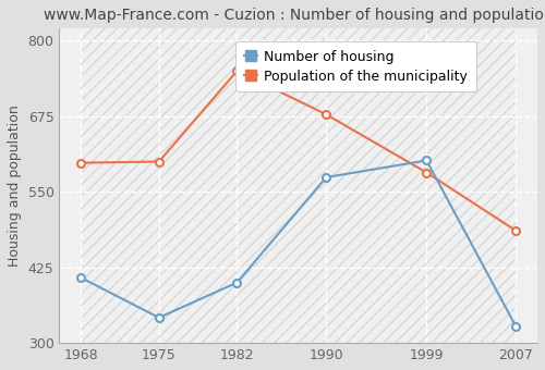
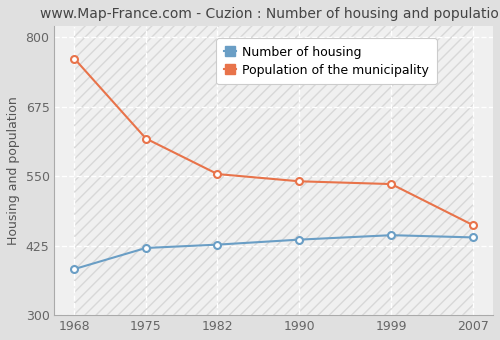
Number of housing/1968: 408 -> 383
Population of the municipality/1968: 598 -> 762
Number of housing/1975: 342 -> 421
Population of the municipality/1975: 600 -> 618
Number of housing/1982: 400 -> 427
Population of the municipality/1982: 750 -> 554
Number of housing/1990: 574 -> 436
Population of the municipality/1990: 678 -> 541
Number of housing/1999: 602 -> 444
Population of the municipality/1999: 582 -> 536
Number of housing/2007: 328 -> 440
Population of the municipality/2007: 486 -> 462
